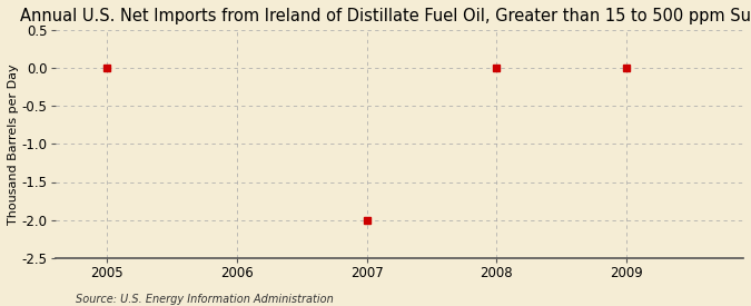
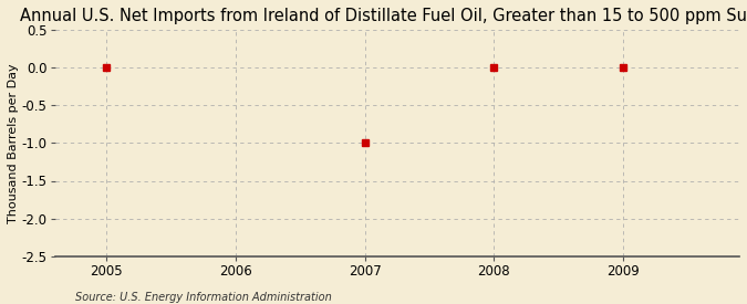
2007: -2 -> -1
